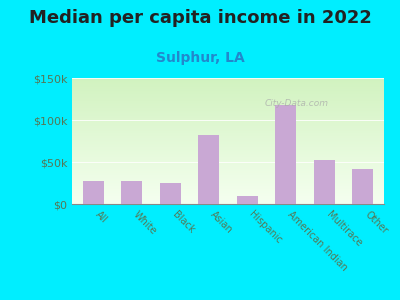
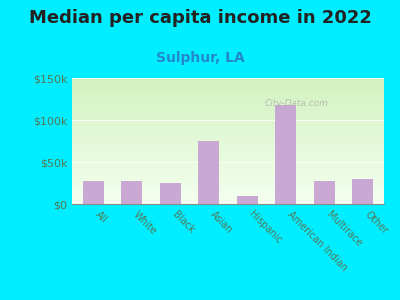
Asian: $82k -> $75k
Multirace: $52k -> $27k
Other: $42k -> $30k
